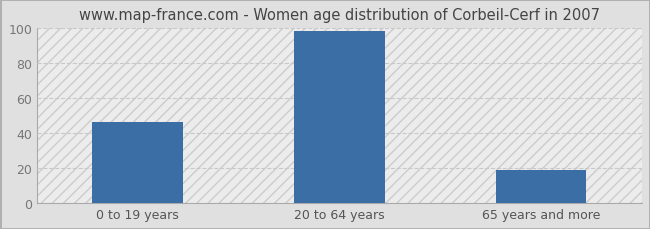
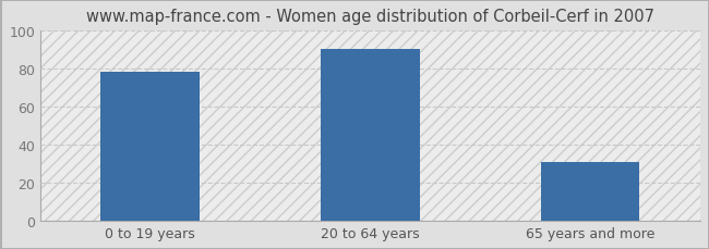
0 to 19 years: 46 -> 78
20 to 64 years: 98 -> 90
65 years and more: 19 -> 31
